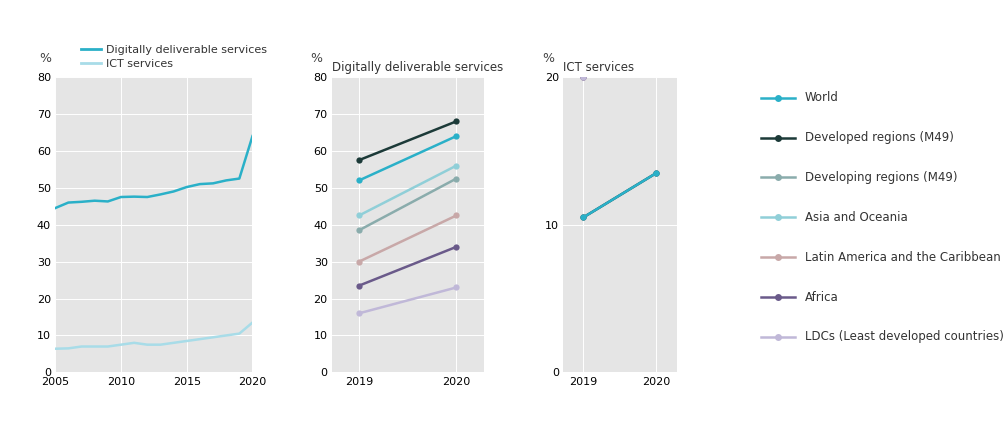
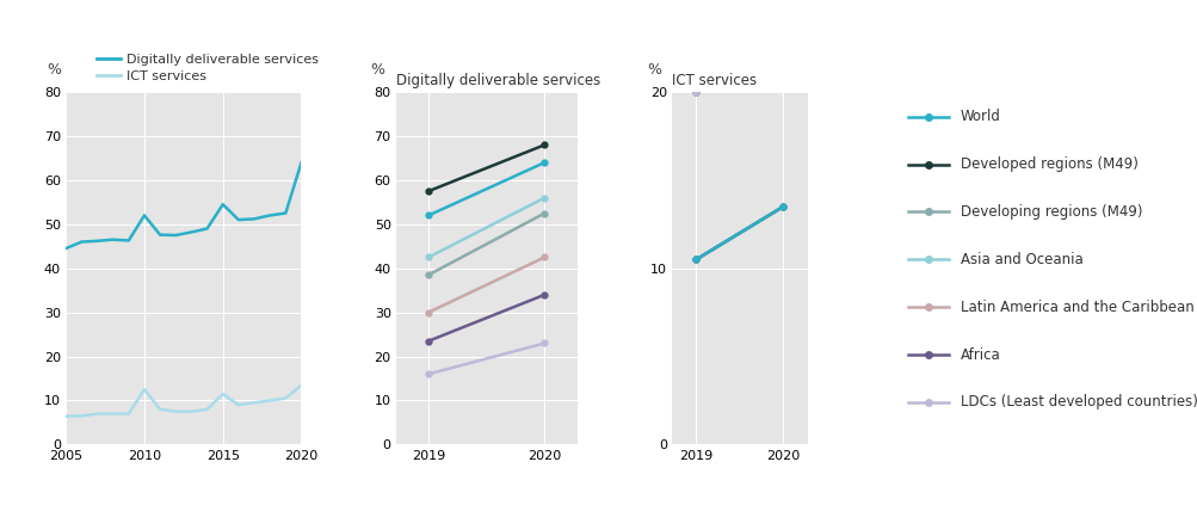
Digitally deliverable services/2010: 47.5 -> 52.0
ICT services/2010: 7.5 -> 12.5
Digitally deliverable services/2015: 50.2 -> 54.5
ICT services/2015: 8.5 -> 11.5
